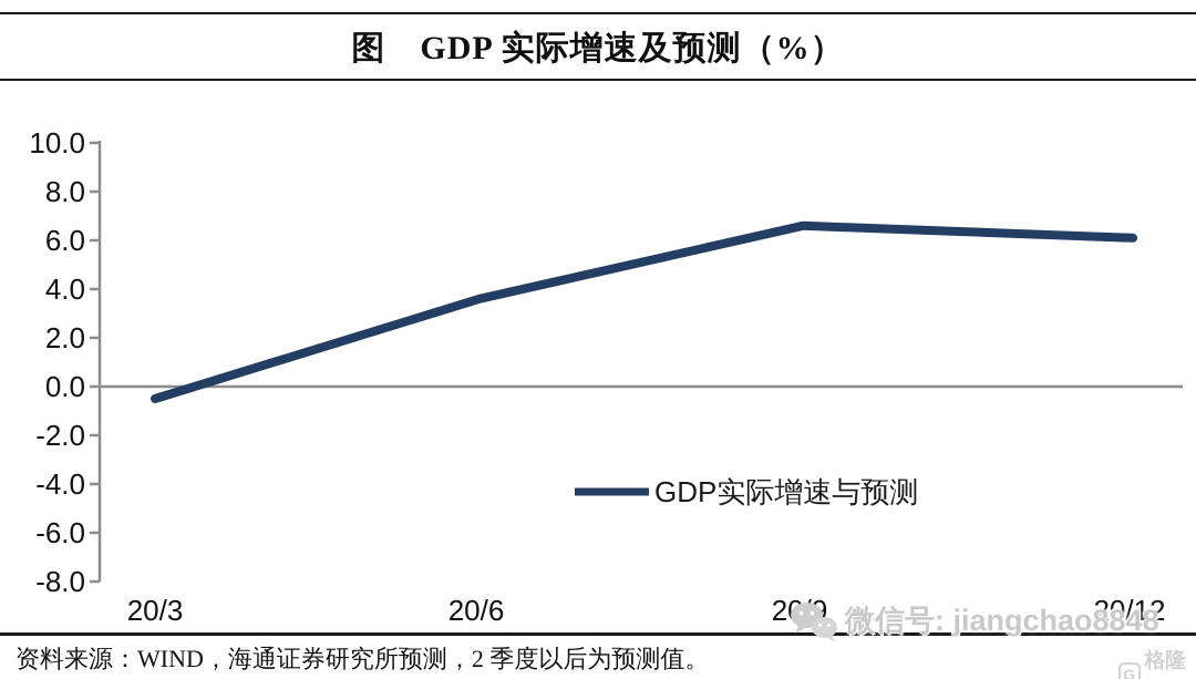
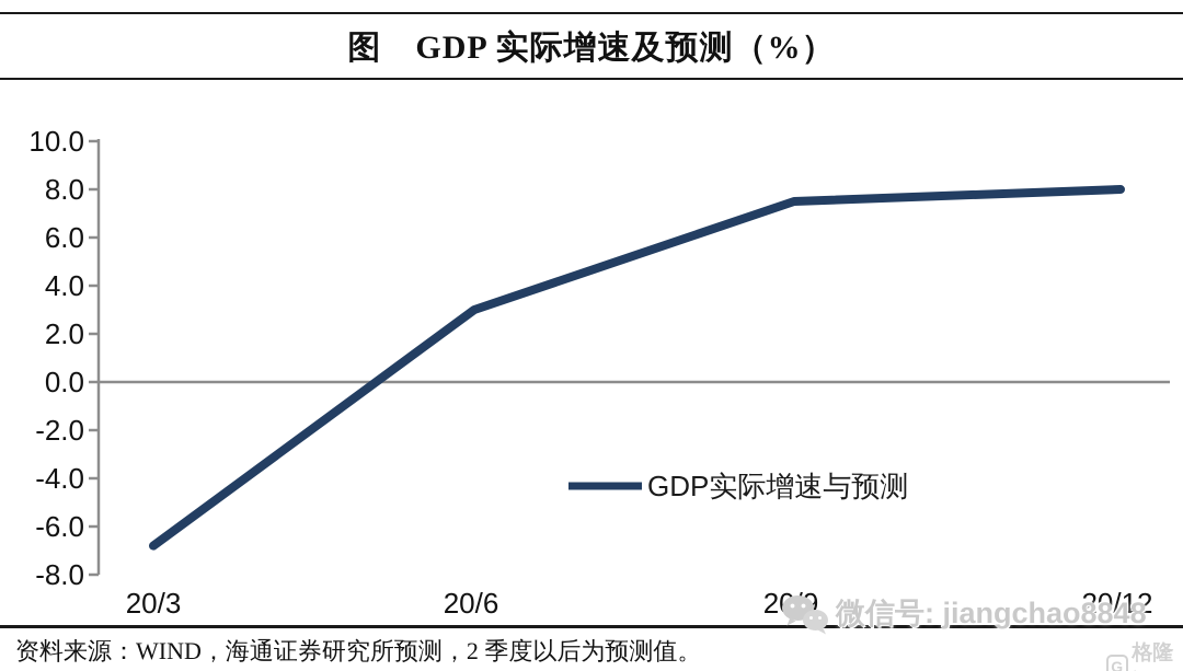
20/3: -0.5 -> -6.8
20/6: 3.6 -> 3.0
20/9: 6.6 -> 7.5
20/12: 6.1 -> 8.0
